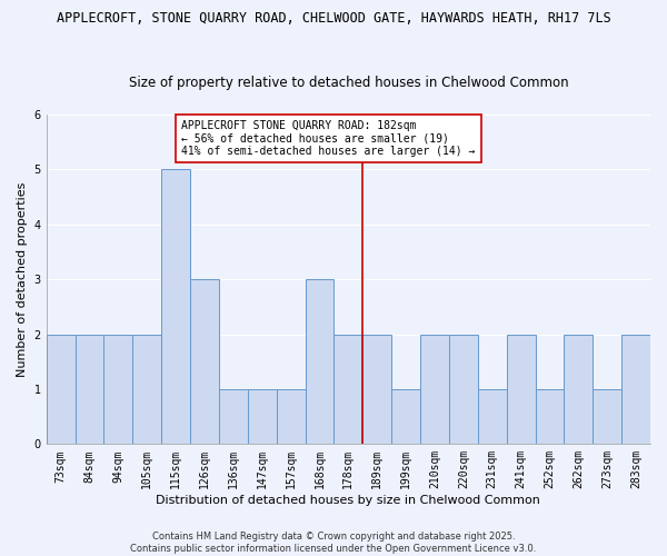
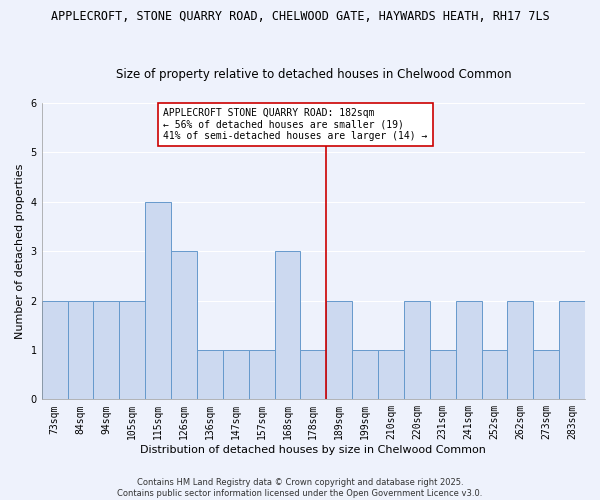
115sqm: 5 -> 4
178sqm: 2 -> 1
210sqm: 2 -> 1
